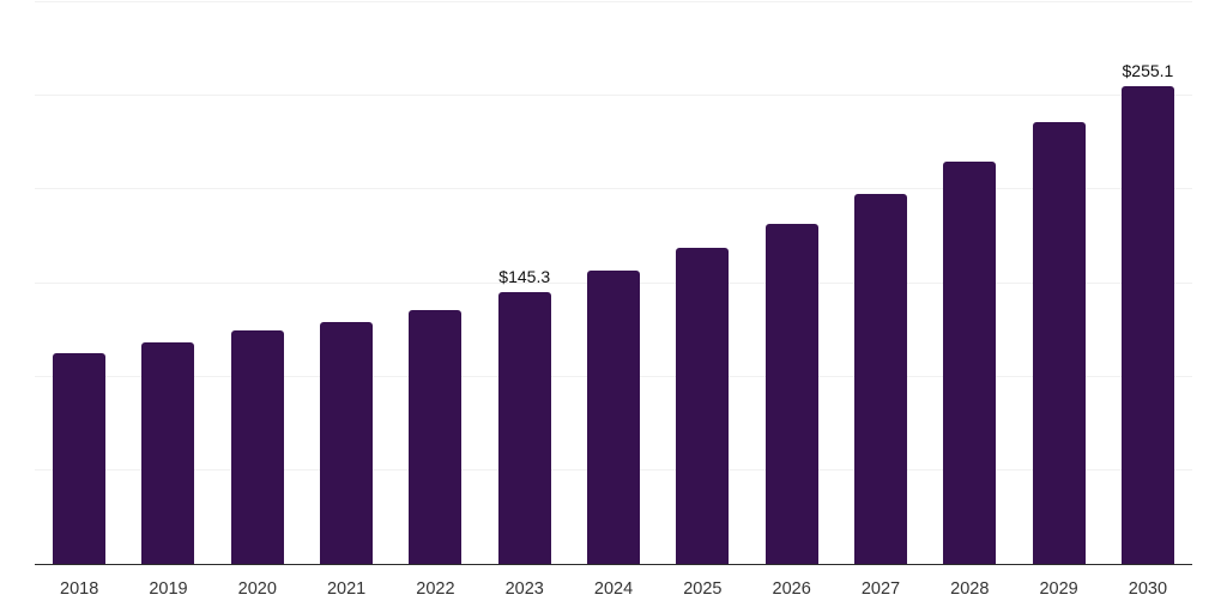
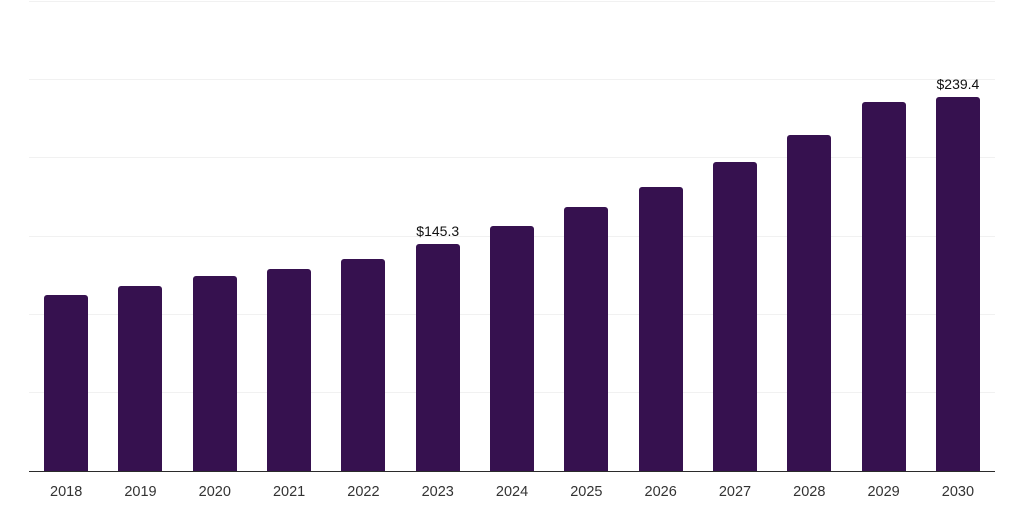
2030: $255.1 -> $239.4
